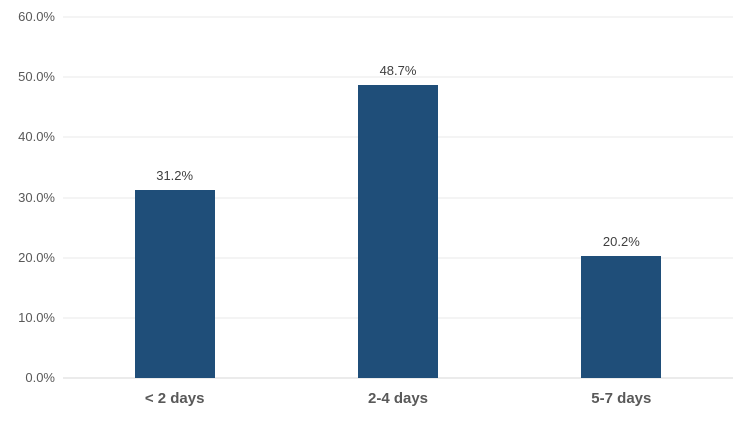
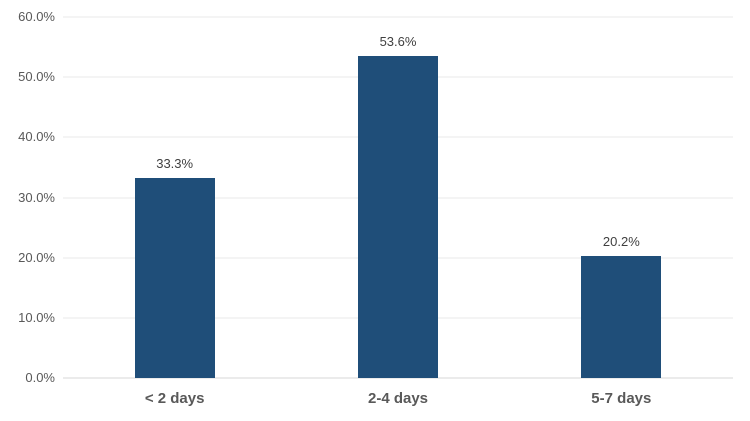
< 2 days: 31.2% -> 33.3%
2-4 days: 48.7% -> 53.6%
